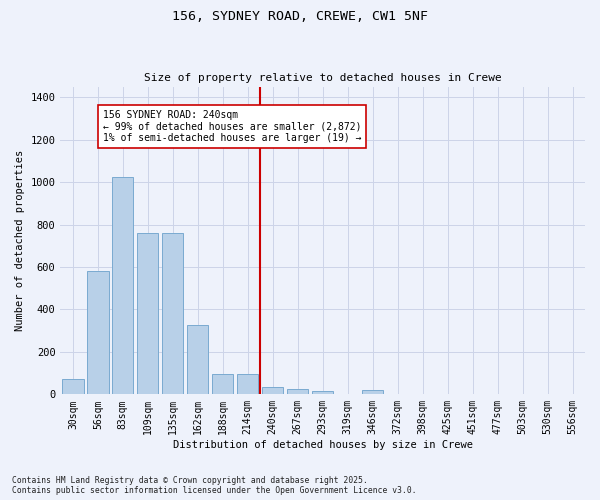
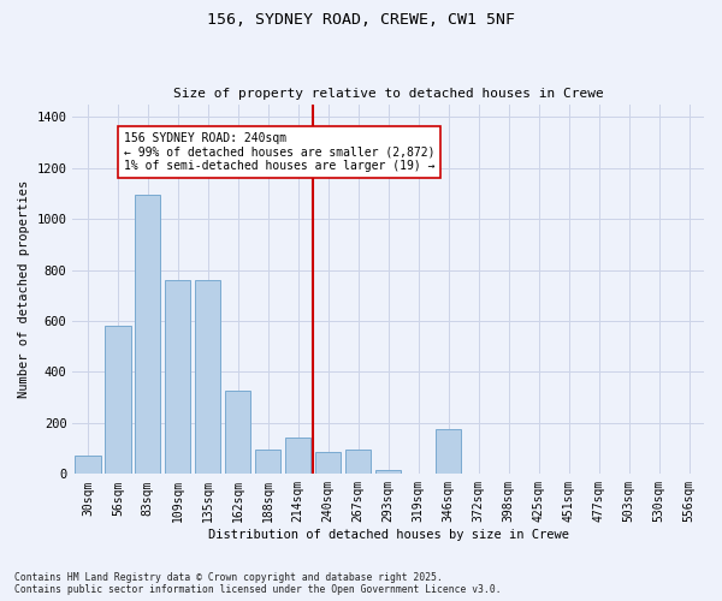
83sqm: 1025 -> 1095
214sqm: 95 -> 145
240sqm: 35 -> 85
267sqm: 25 -> 95
346sqm: 20 -> 175
